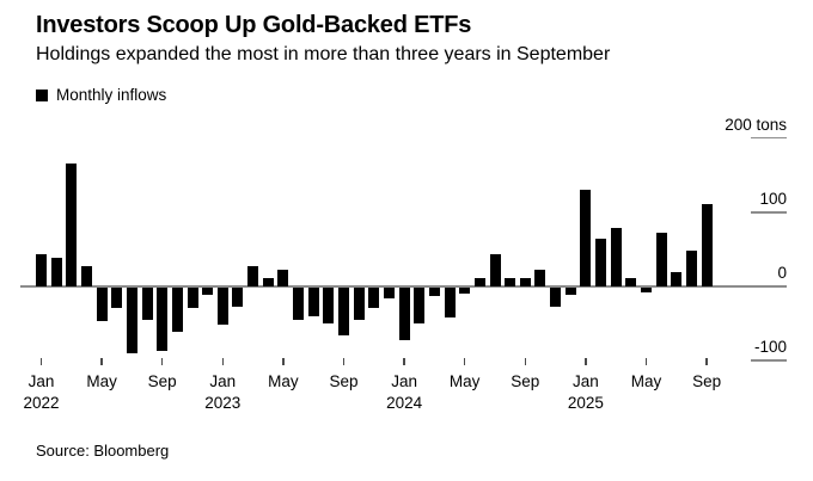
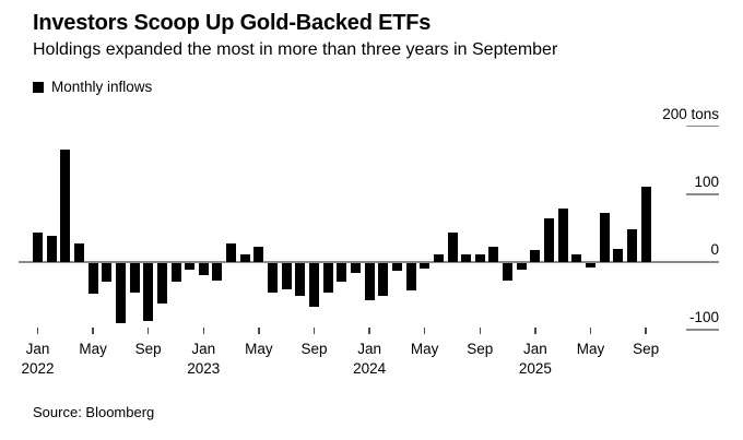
Jan 2023: -50 -> -20
Jan 2024: -70 -> -50
Jan 2025: 130 -> 20
